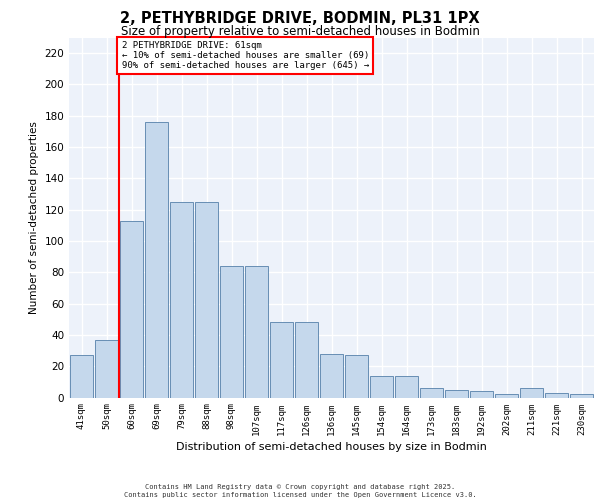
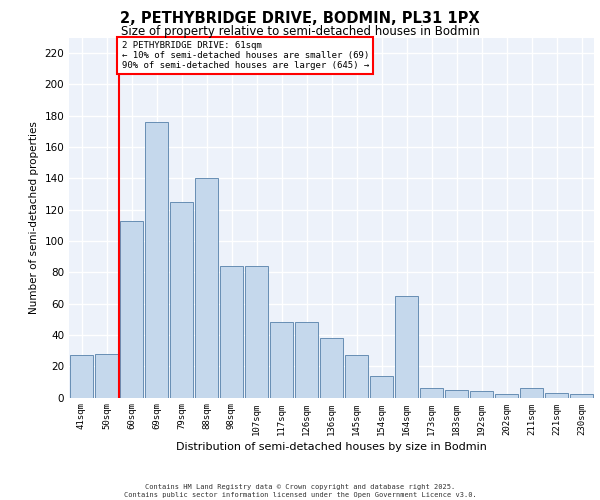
50sqm: 37 -> 28
88sqm: 125 -> 140
136sqm: 28 -> 38
164sqm: 14 -> 65
